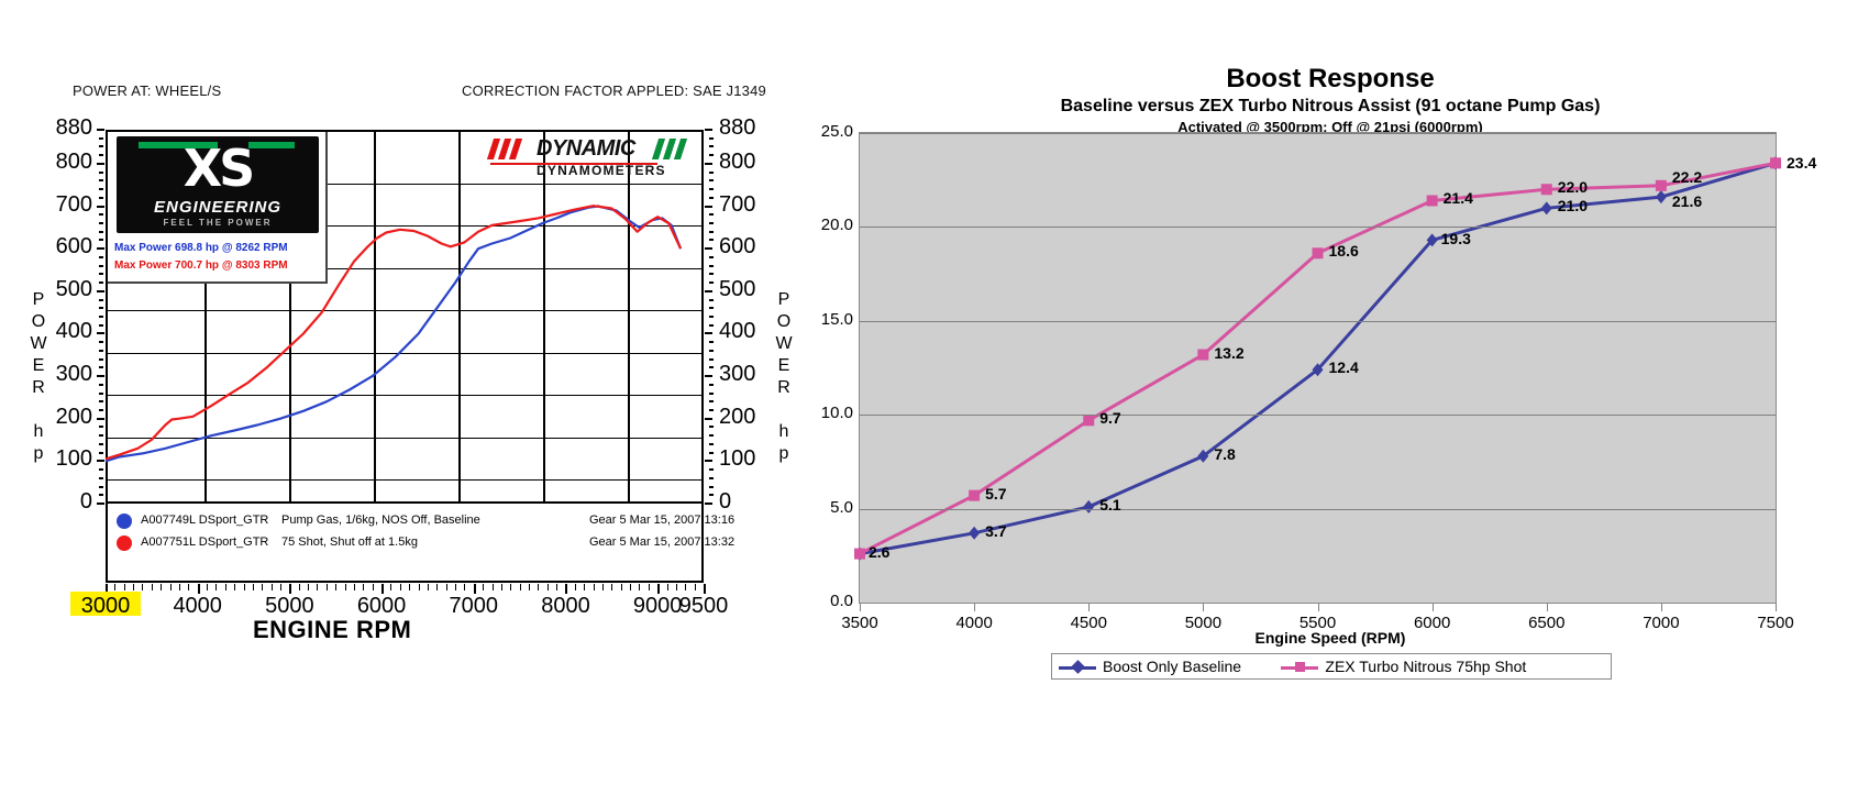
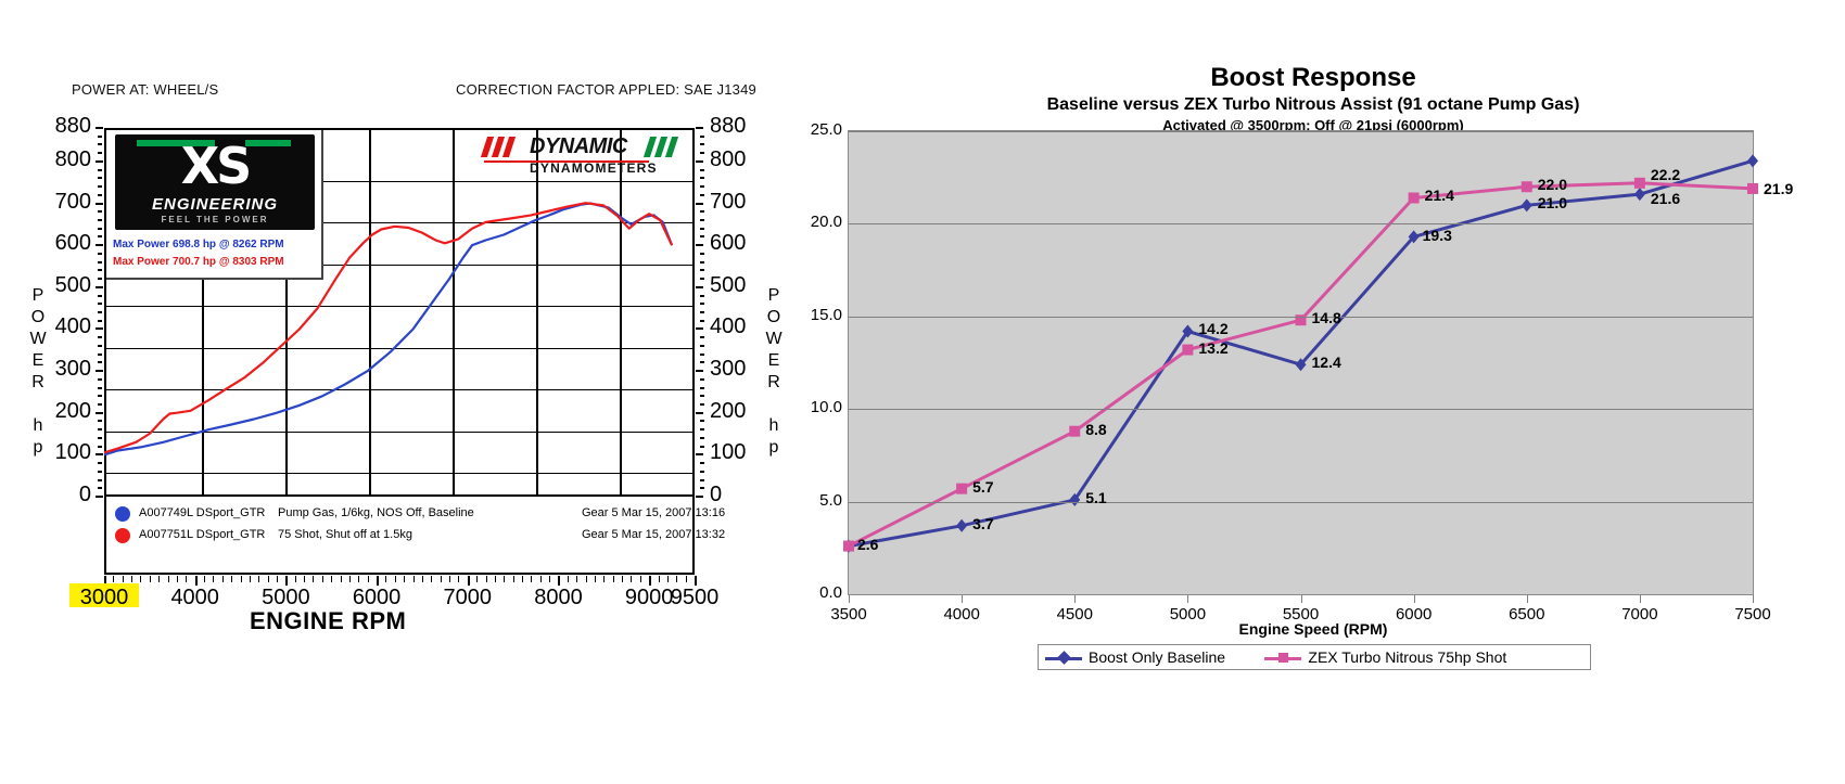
ZEX Turbo Nitrous 75hp Shot/4500: 9.7 -> 8.8
Boost Only Baseline/5000: 7.8 -> 14.2
ZEX Turbo Nitrous 75hp Shot/5500: 18.6 -> 14.8
ZEX Turbo Nitrous 75hp Shot/7500: 23.4 -> 21.9
